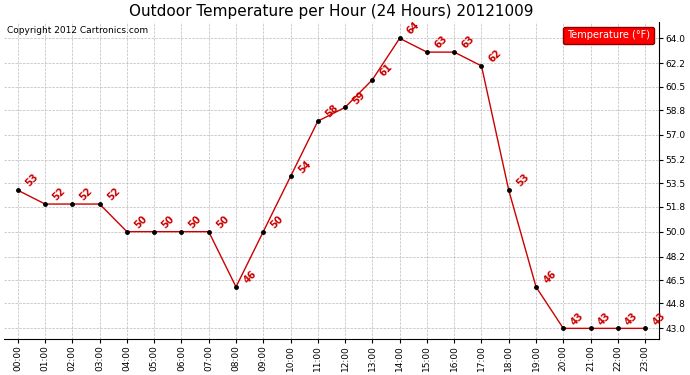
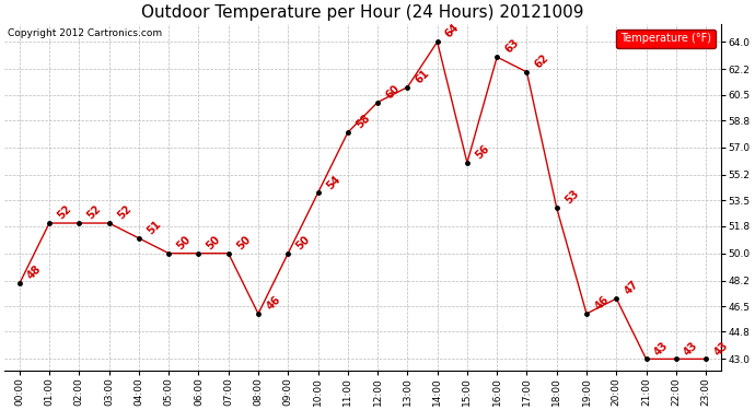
00:00: 53 -> 48
04:00: 50 -> 51
12:00: 59 -> 60
15:00: 63 -> 56
20:00: 43 -> 47
